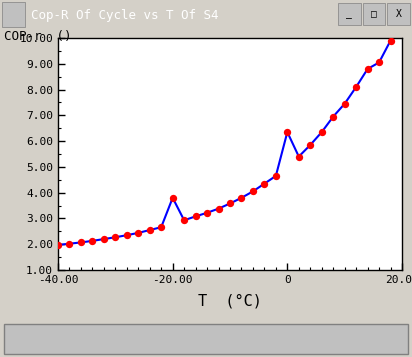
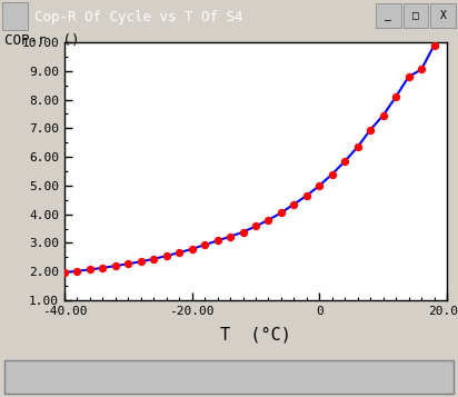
-20.00: 3.80 -> 2.79
0: 6.35 -> 5.00
